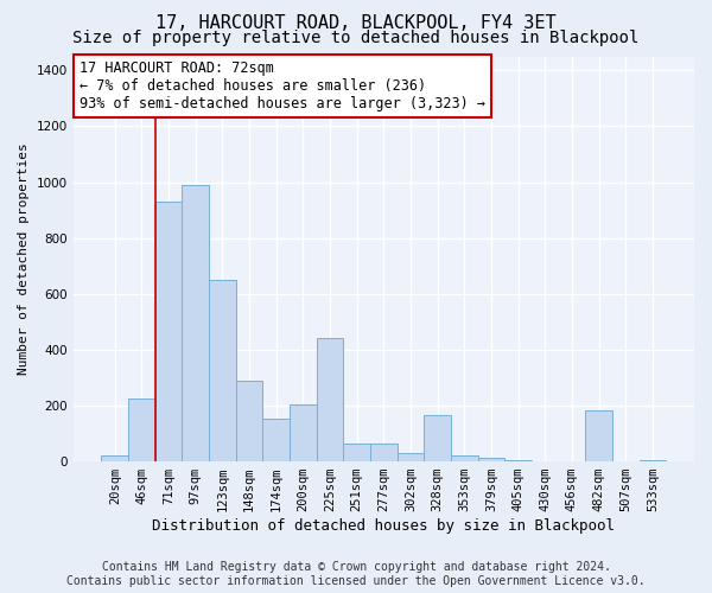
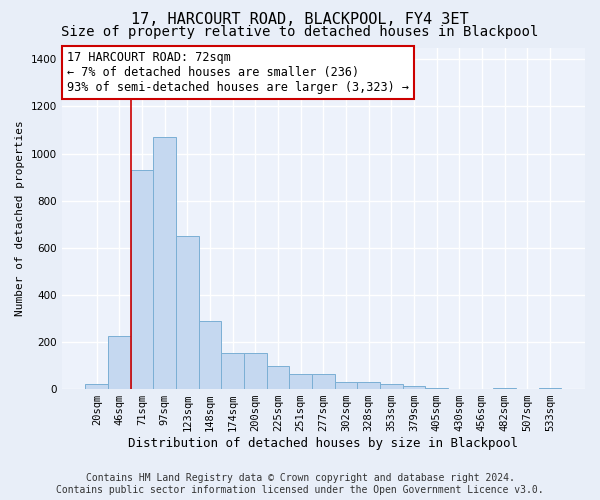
97sqm: 990 -> 1070
200sqm: 205 -> 155
225sqm: 440 -> 100
328sqm: 165 -> 30
482sqm: 185 -> 5
